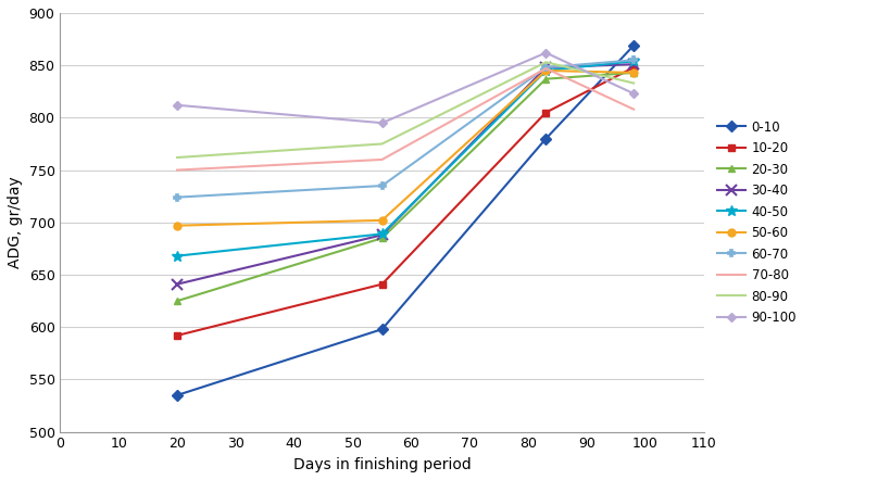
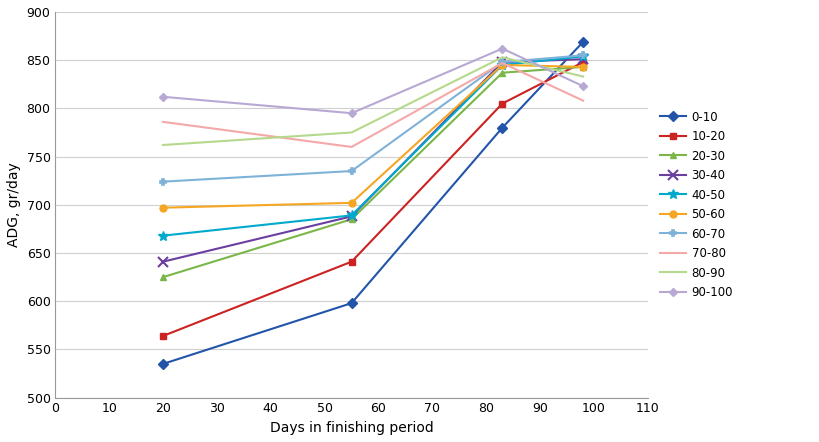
10-20/20: 592 -> 564
70-80/20: 750 -> 786
